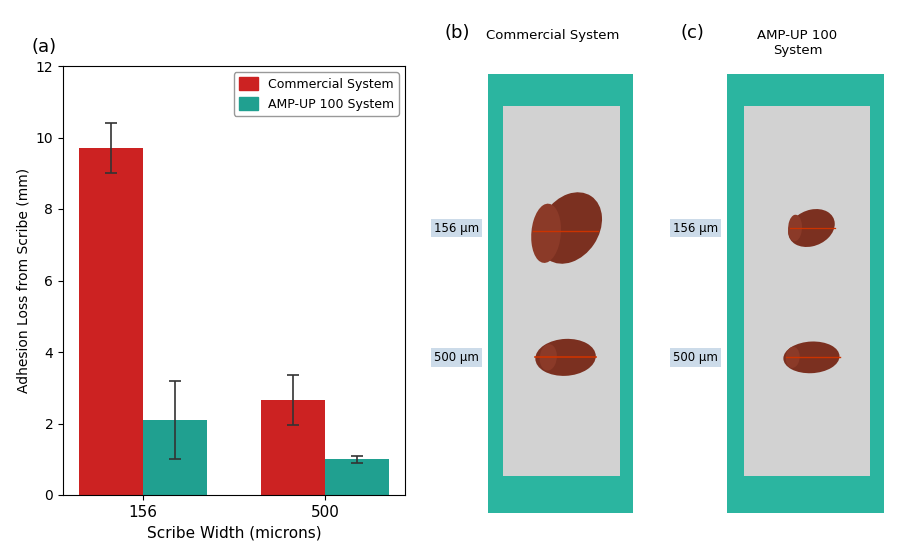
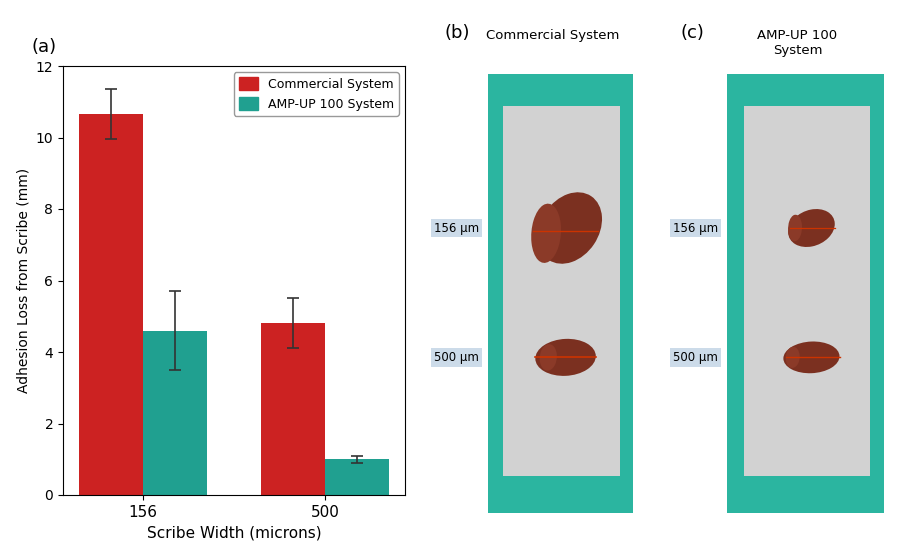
Commercial System/156: 9.70 -> 10.65
AMP-UP 100 System/156: 2.1 -> 4.6
Commercial System/500: 2.65 -> 4.80
